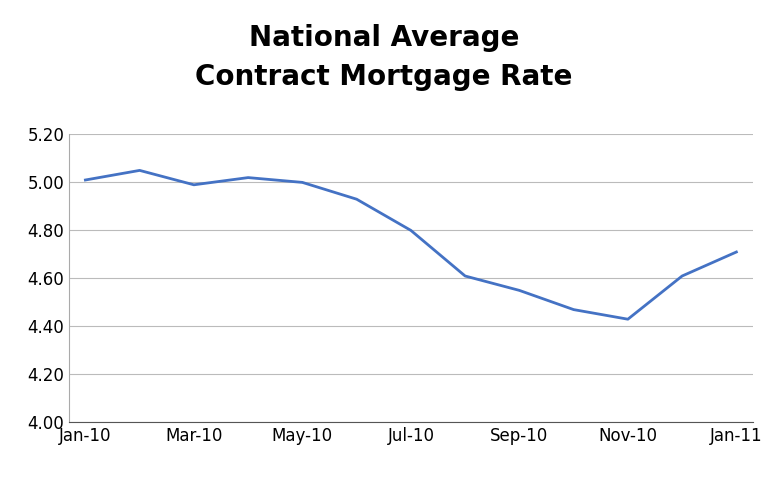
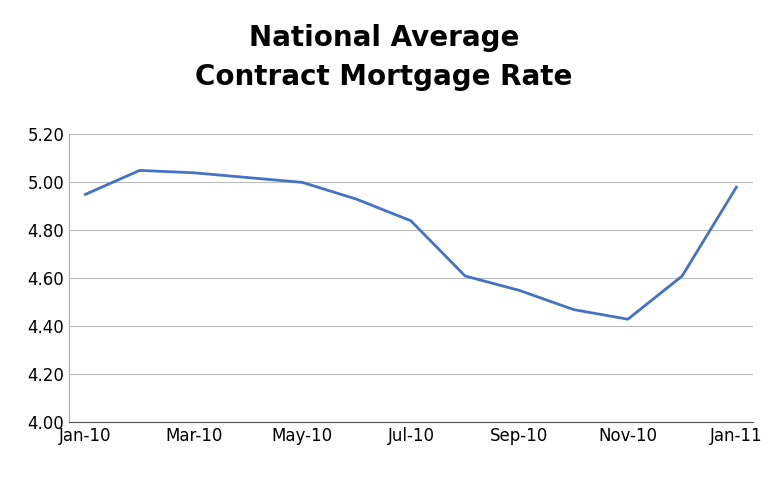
Jan-10: 5.01 -> 4.95
Mar-10: 4.99 -> 5.04
Jul-10: 4.80 -> 4.84
Jan-11: 4.71 -> 4.98
